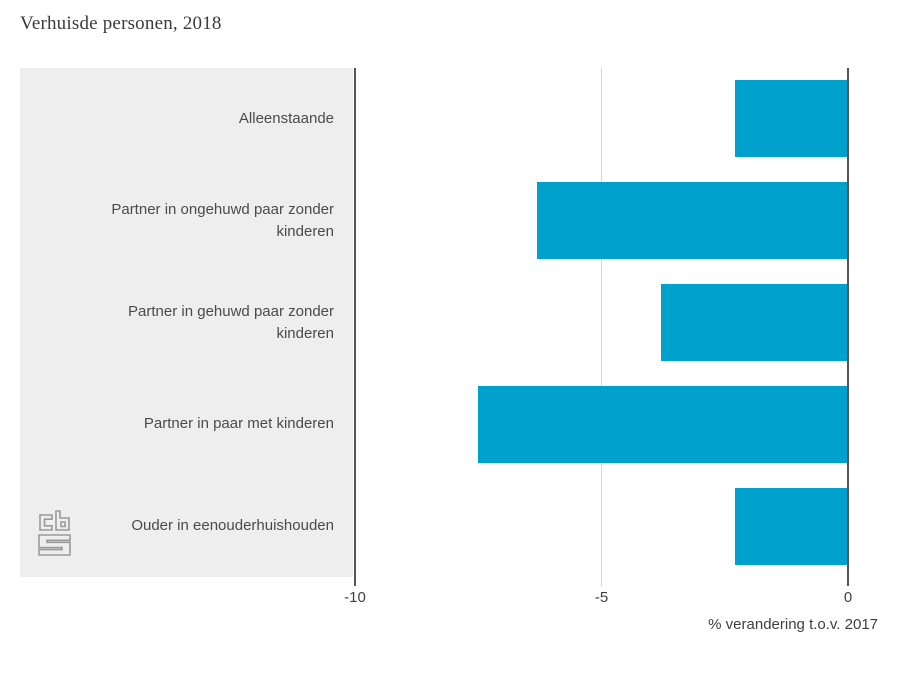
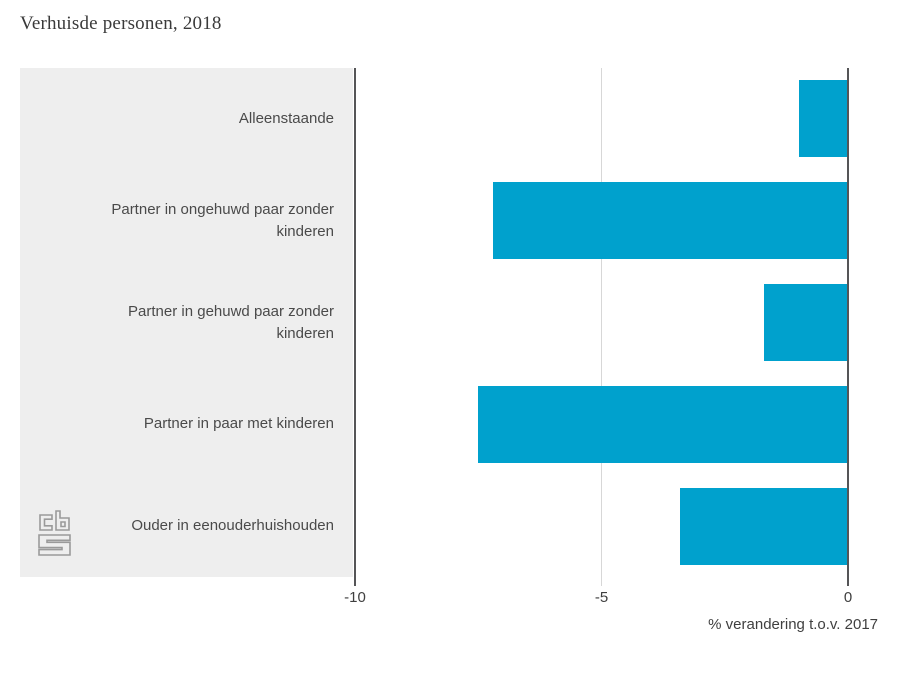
Alleenstaande: -2.3 -> -1.0
Partner in ongehuwd paar zonder kinderen: -6.3 -> -7.2
Partner in gehuwd paar zonder kinderen: -3.8 -> -1.7
Ouder in eenouderhuishouden: -2.3 -> -3.4
